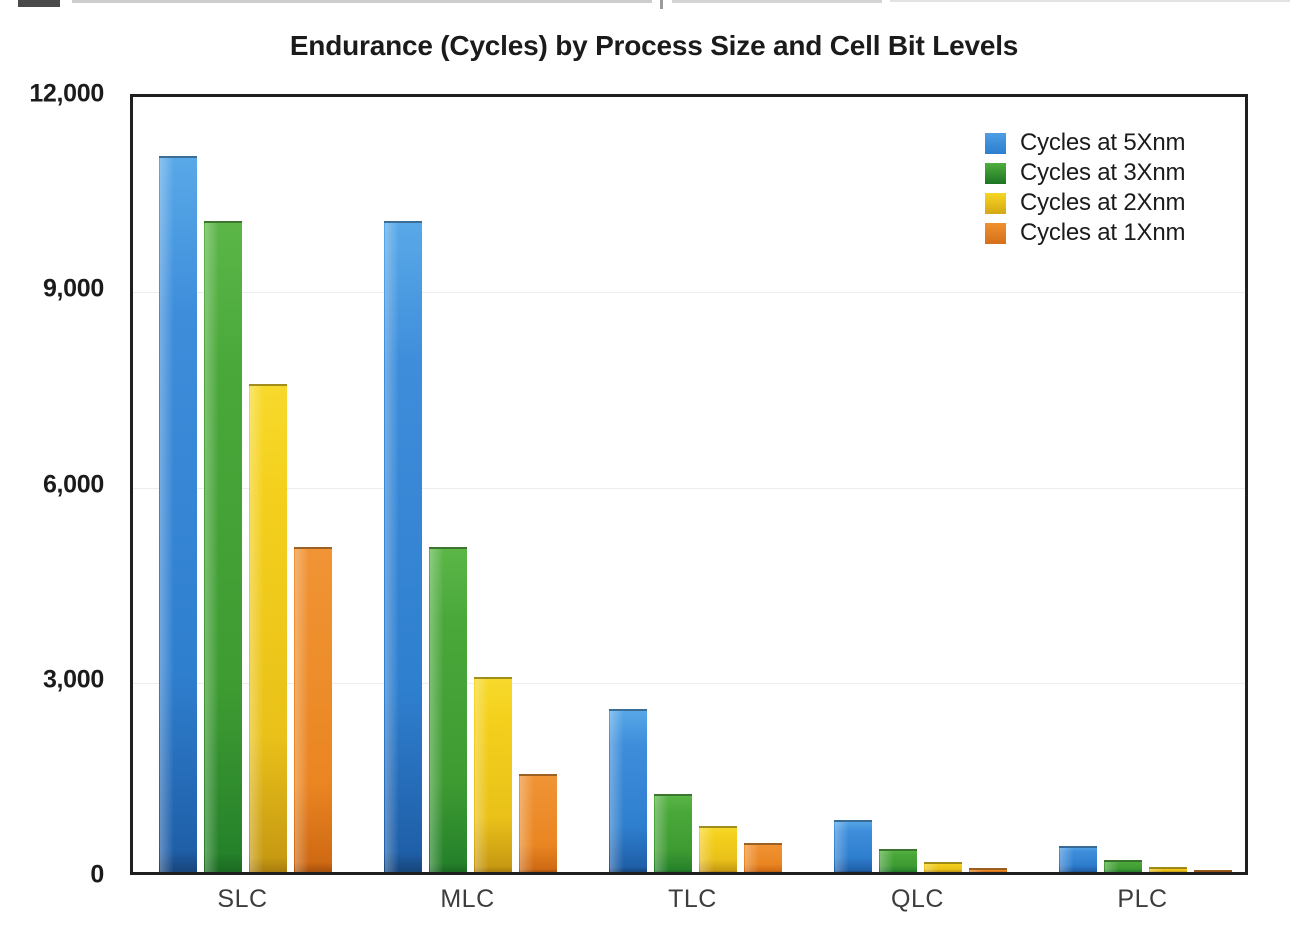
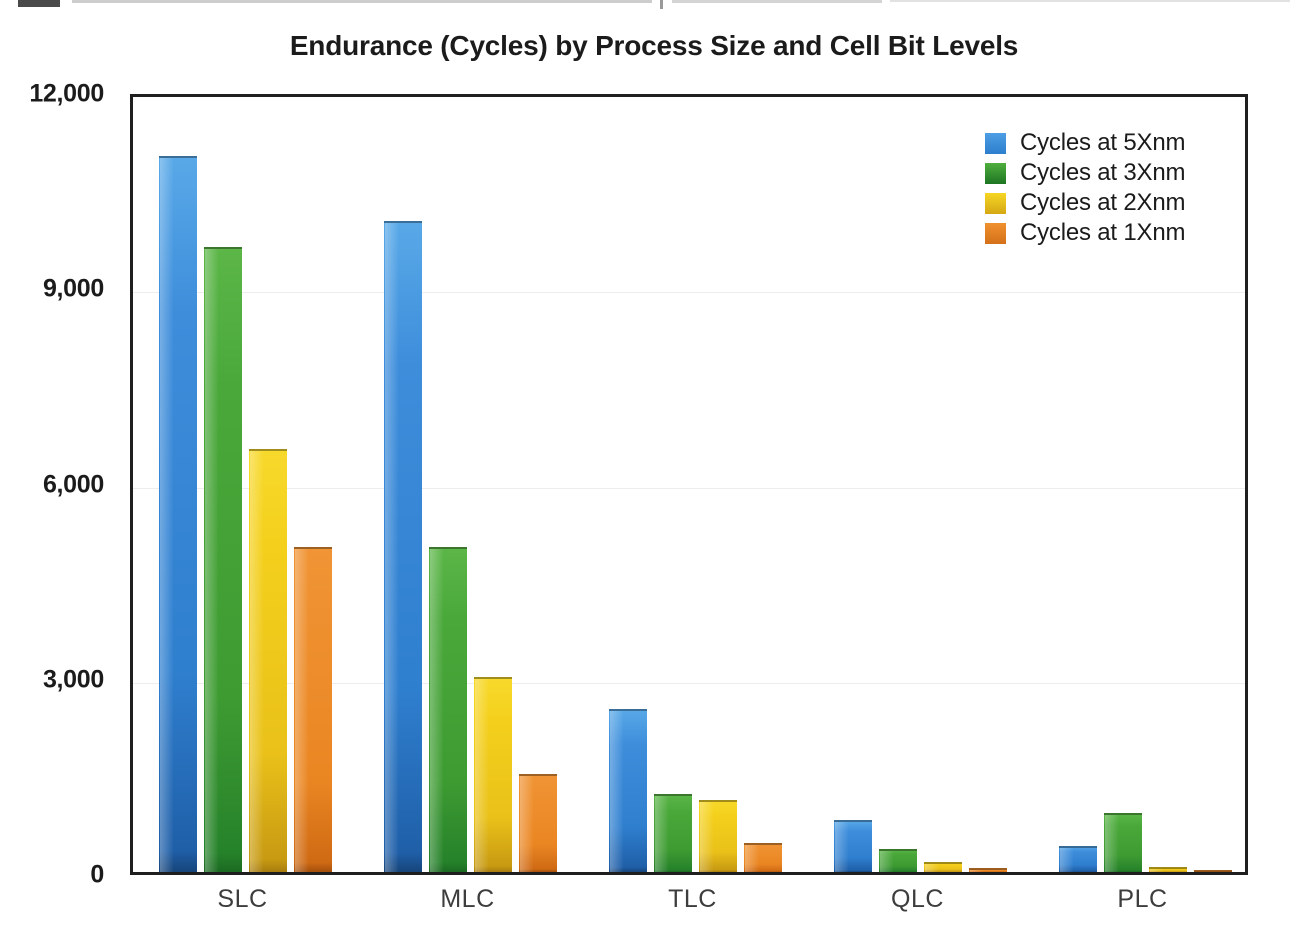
Cycles at 3Xnm/SLC: 10000 -> 9600
Cycles at 2Xnm/SLC: 7500 -> 6500
Cycles at 2Xnm/TLC: 700 -> 1100
Cycles at 3Xnm/PLC: 200 -> 900
